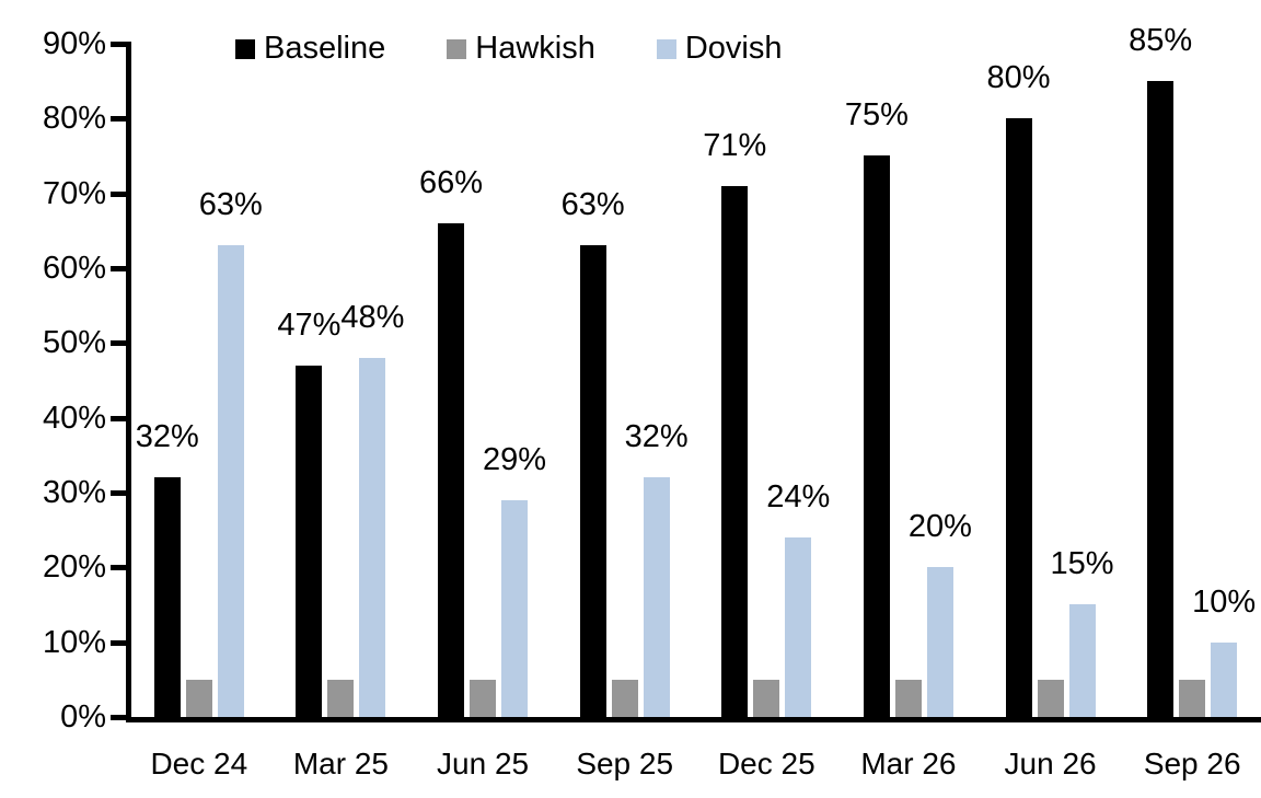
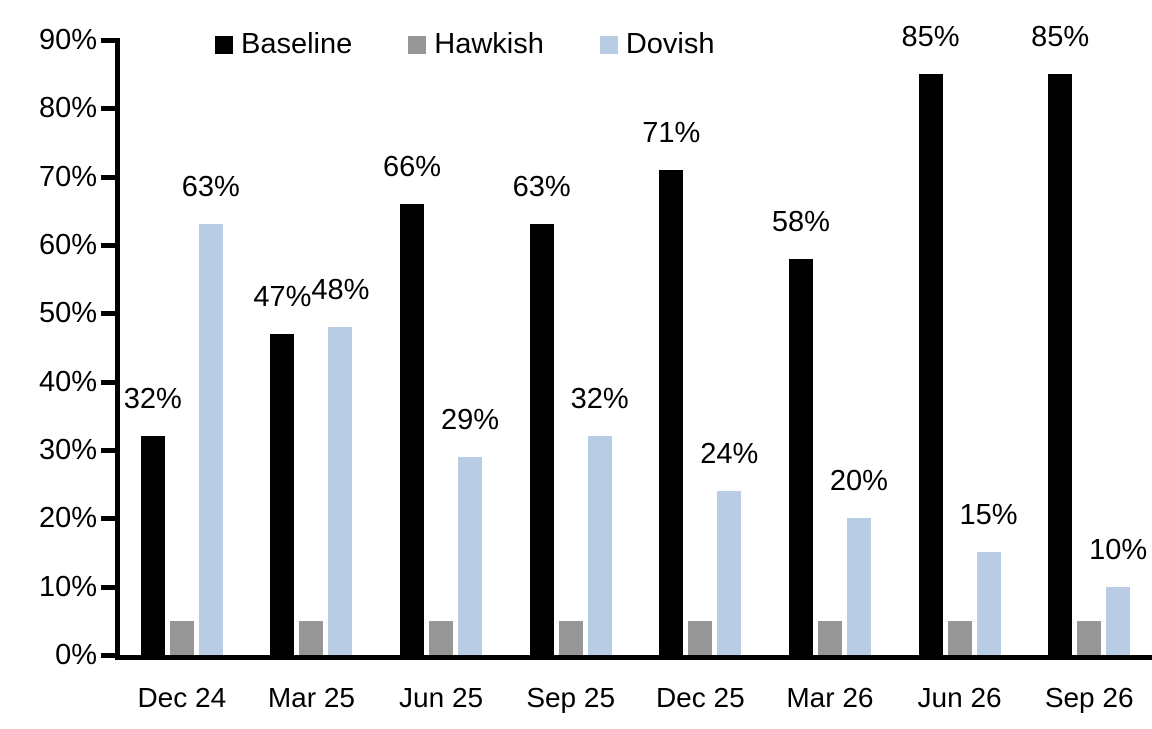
Baseline/Mar 26: 75% -> 58%
Baseline/Jun 26: 80% -> 85%
